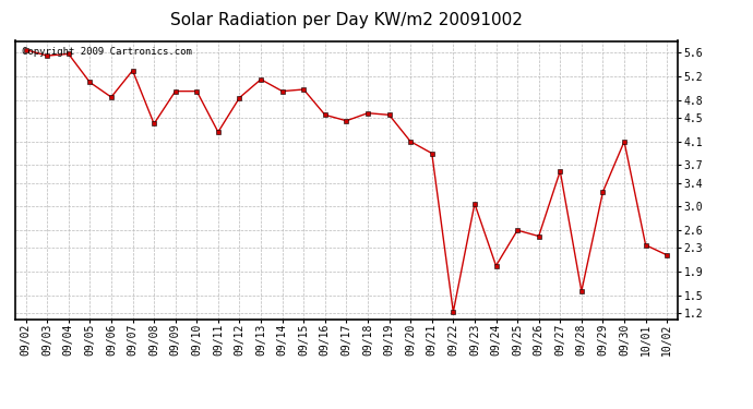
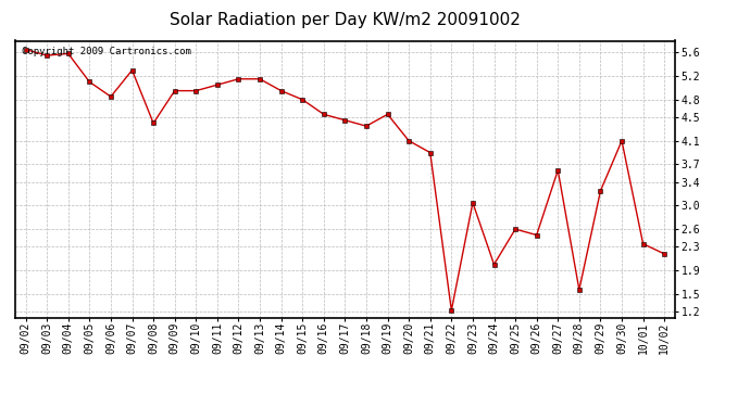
09/11: 4.26 -> 5.05
09/12: 4.84 -> 5.15
09/15: 4.98 -> 4.80
09/18: 4.58 -> 4.35
